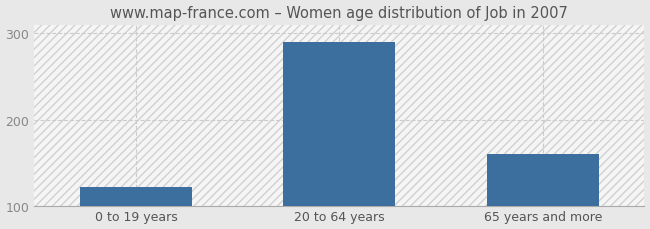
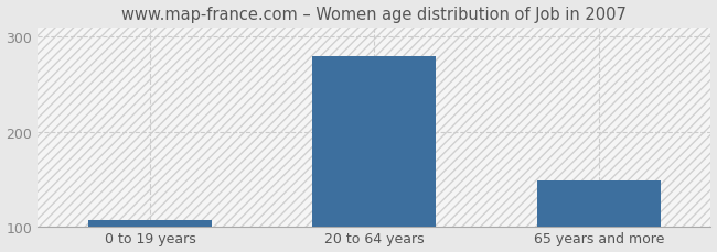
0 to 19 years: 122 -> 106
20 to 64 years: 290 -> 280
65 years and more: 160 -> 148
